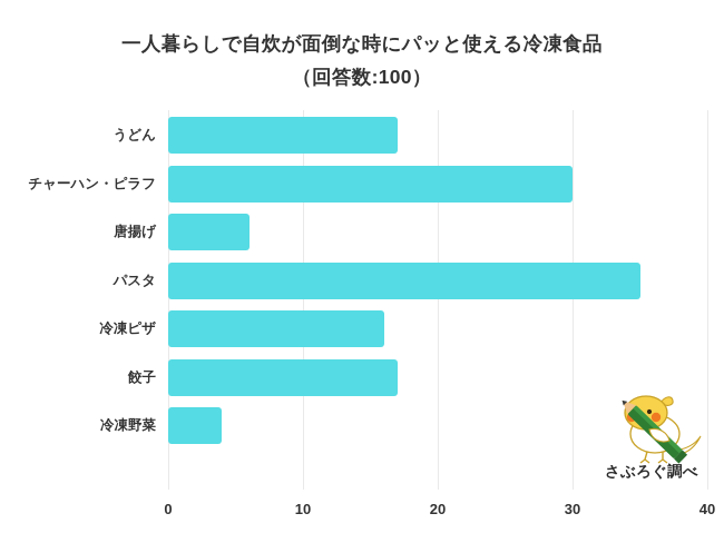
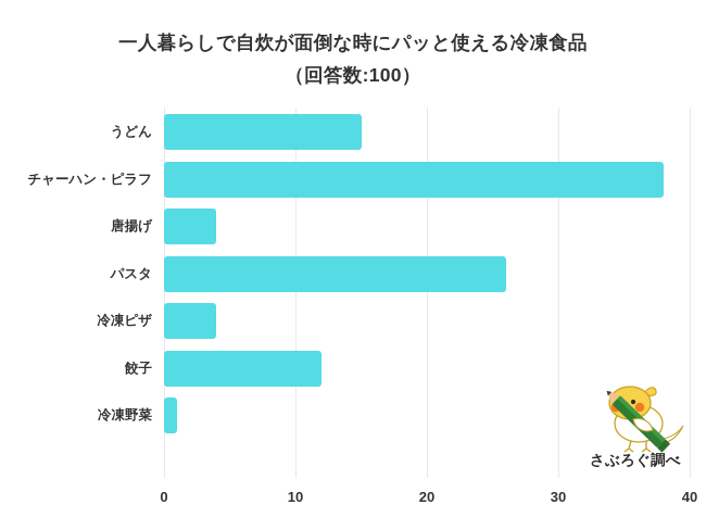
うどん: 17 -> 15
チャーハン・ピラフ: 30 -> 38
唐揚げ: 6 -> 4
パスタ: 35 -> 26
冷凍ピザ: 16 -> 4
餃子: 17 -> 12
冷凍野菜: 4 -> 1
